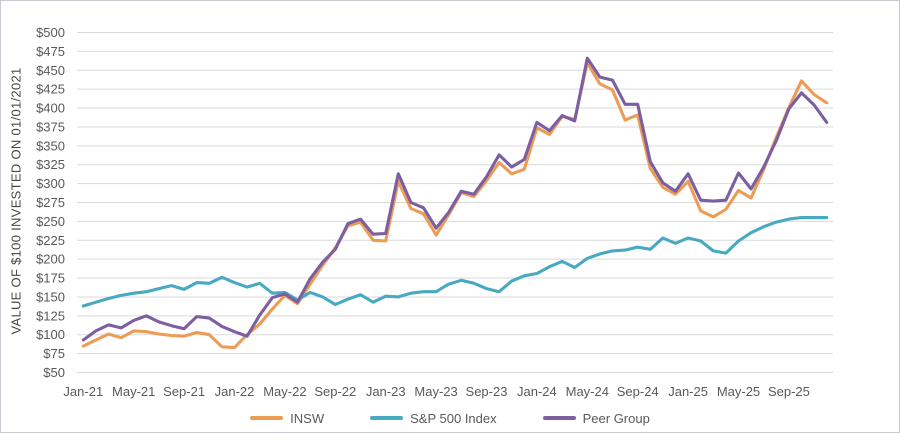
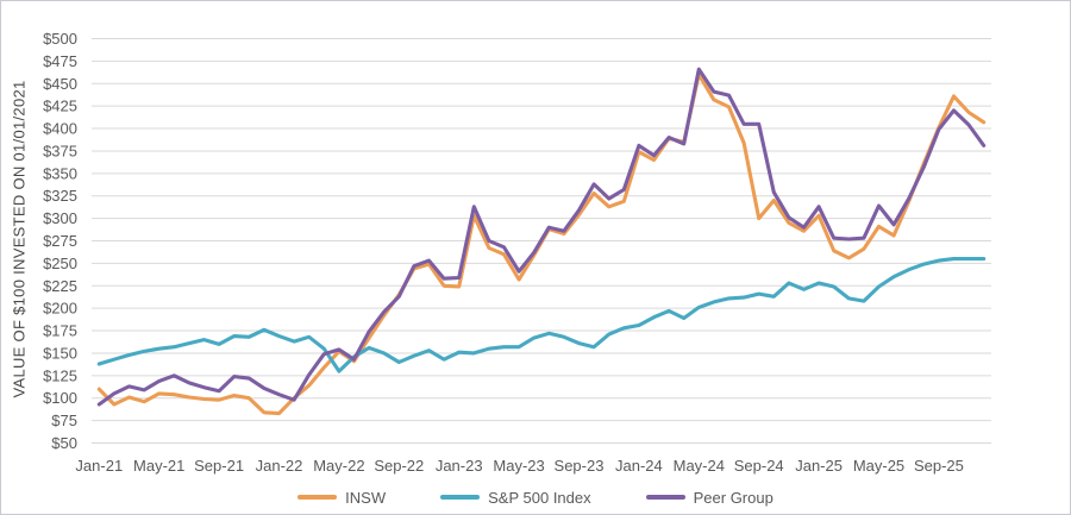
INSW/Jan-21: $80 -> $110
S&P 500 Index/May-22: $160 -> $130
INSW/Sep-24: $390 -> $300
